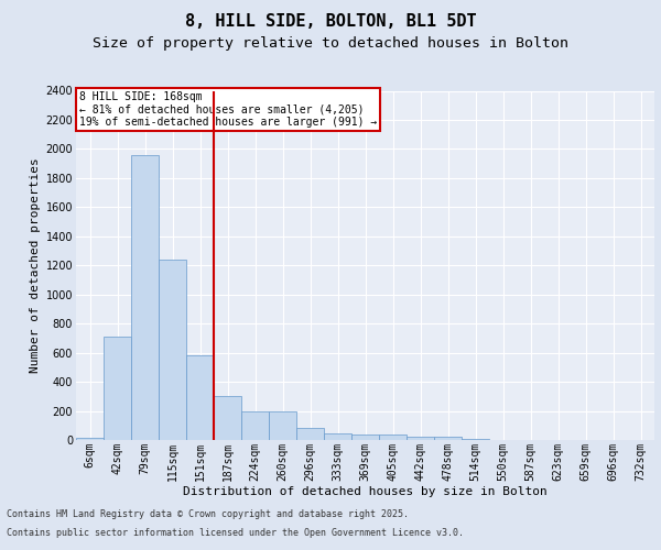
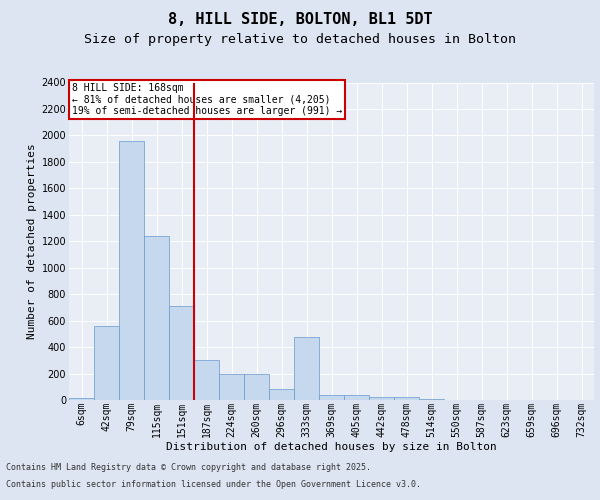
42sqm: 710 -> 560
151sqm: 580 -> 710
333sqm: 40 -> 480
